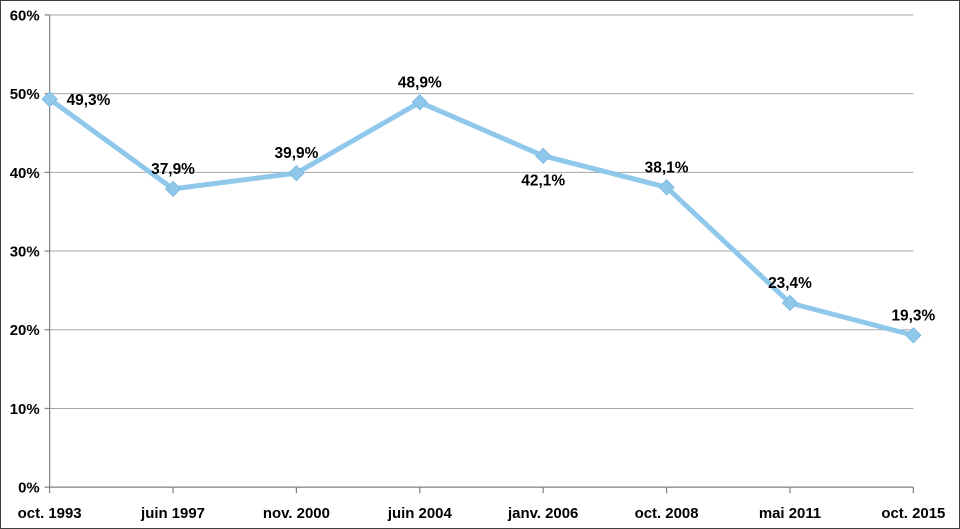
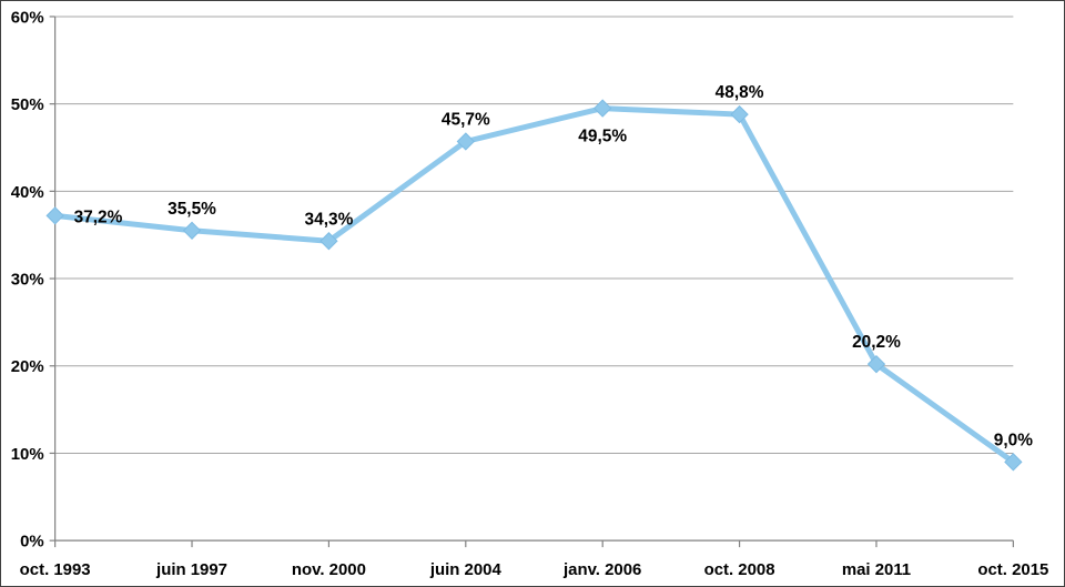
oct. 1993: 49,3% -> 37,2%
juin 1997: 37,9% -> 35,5%
nov. 2000: 39,9% -> 34,3%
juin 2004: 48,9% -> 45,7%
janv. 2006: 42,1% -> 49,5%
oct. 2008: 38,1% -> 48,8%
mai 2011: 23,4% -> 20,2%
oct. 2015: 19,3% -> 9,0%
